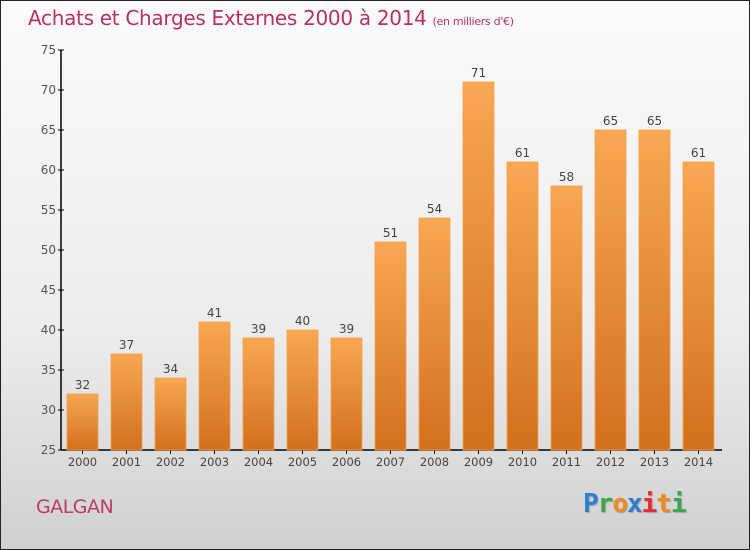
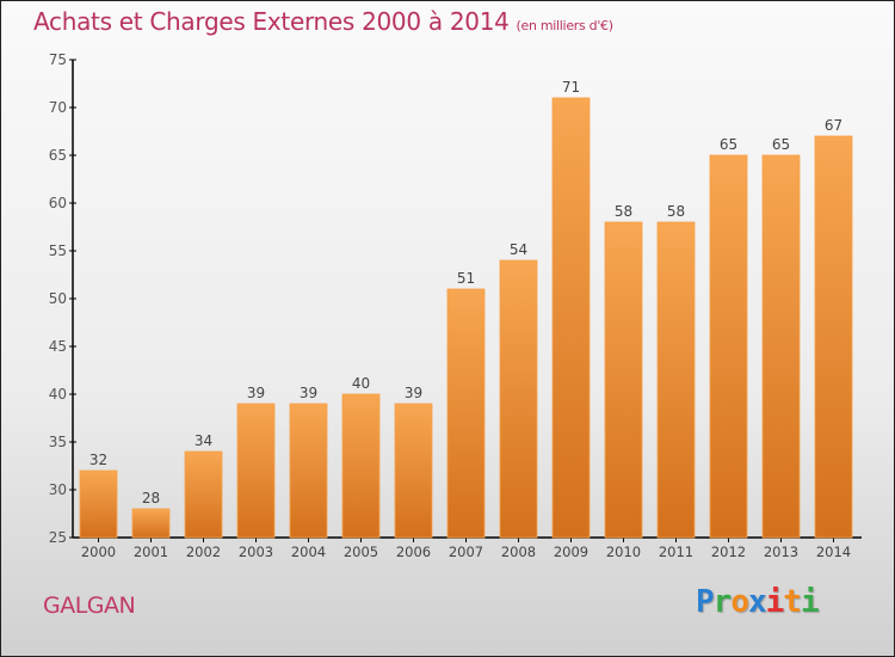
2001: 37 -> 28
2003: 41 -> 39
2010: 61 -> 58
2014: 61 -> 67
